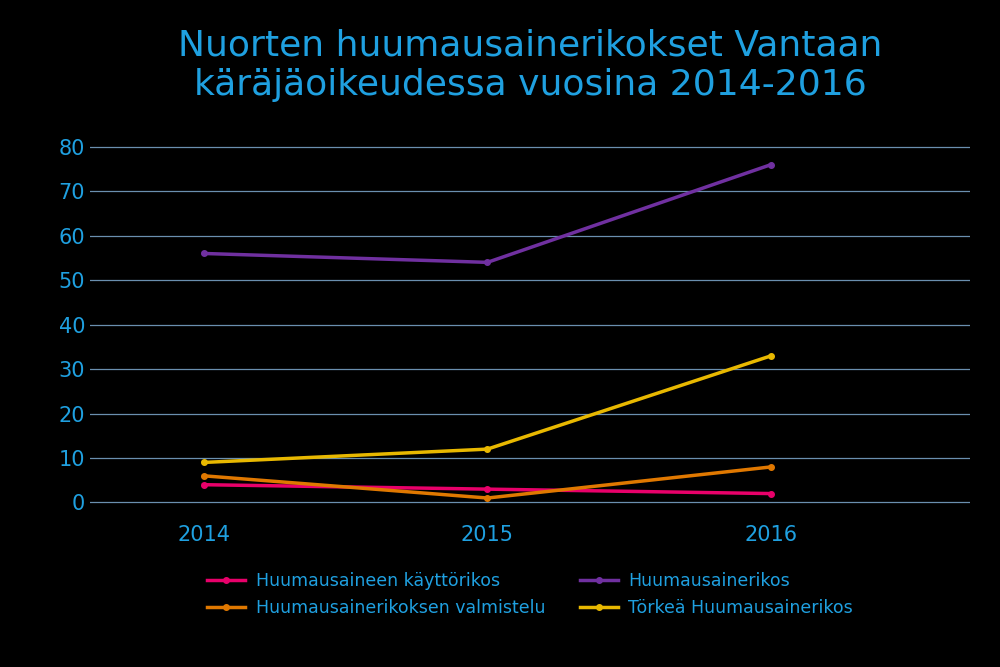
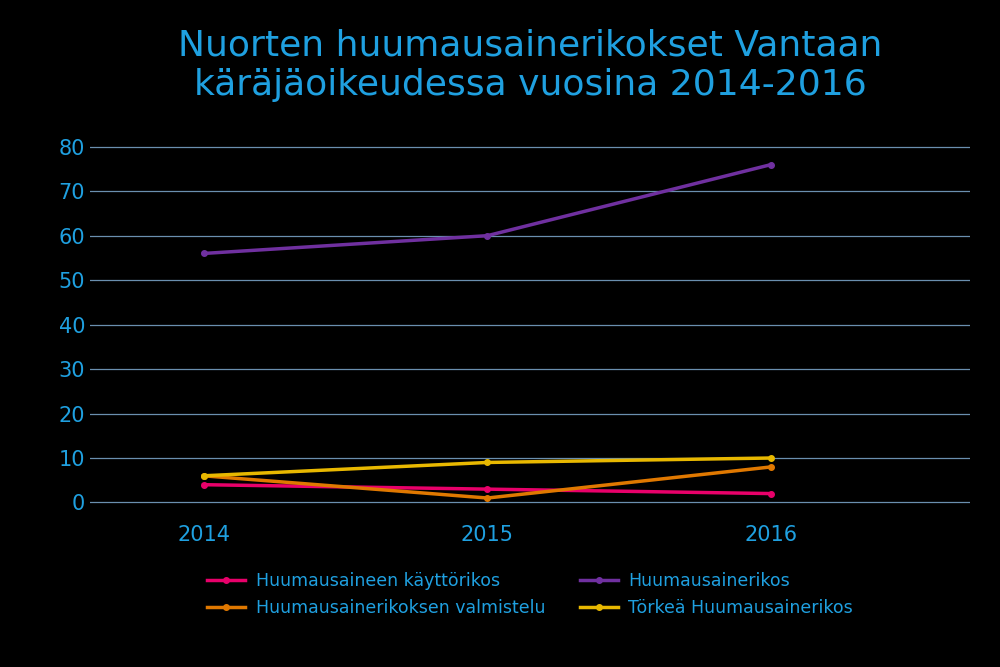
Törkeä Huumausainerikos/2014: 9 -> 6
Huumausainerikos/2015: 54 -> 60
Törkeä Huumausainerikos/2015: 12 -> 9
Törkeä Huumausainerikos/2016: 33 -> 10
